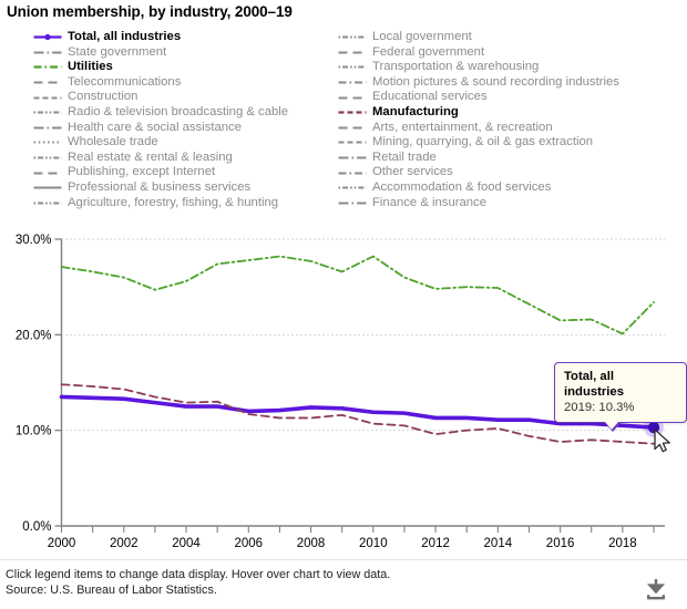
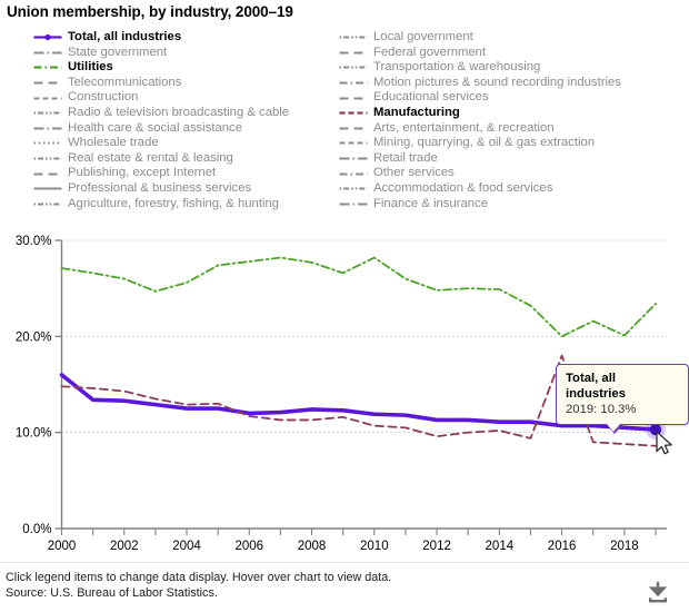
Total, all industries/2000: 14% -> 16%
Utilities/2016: 22% -> 20%
Manufacturing/2016: 9% -> 18%
